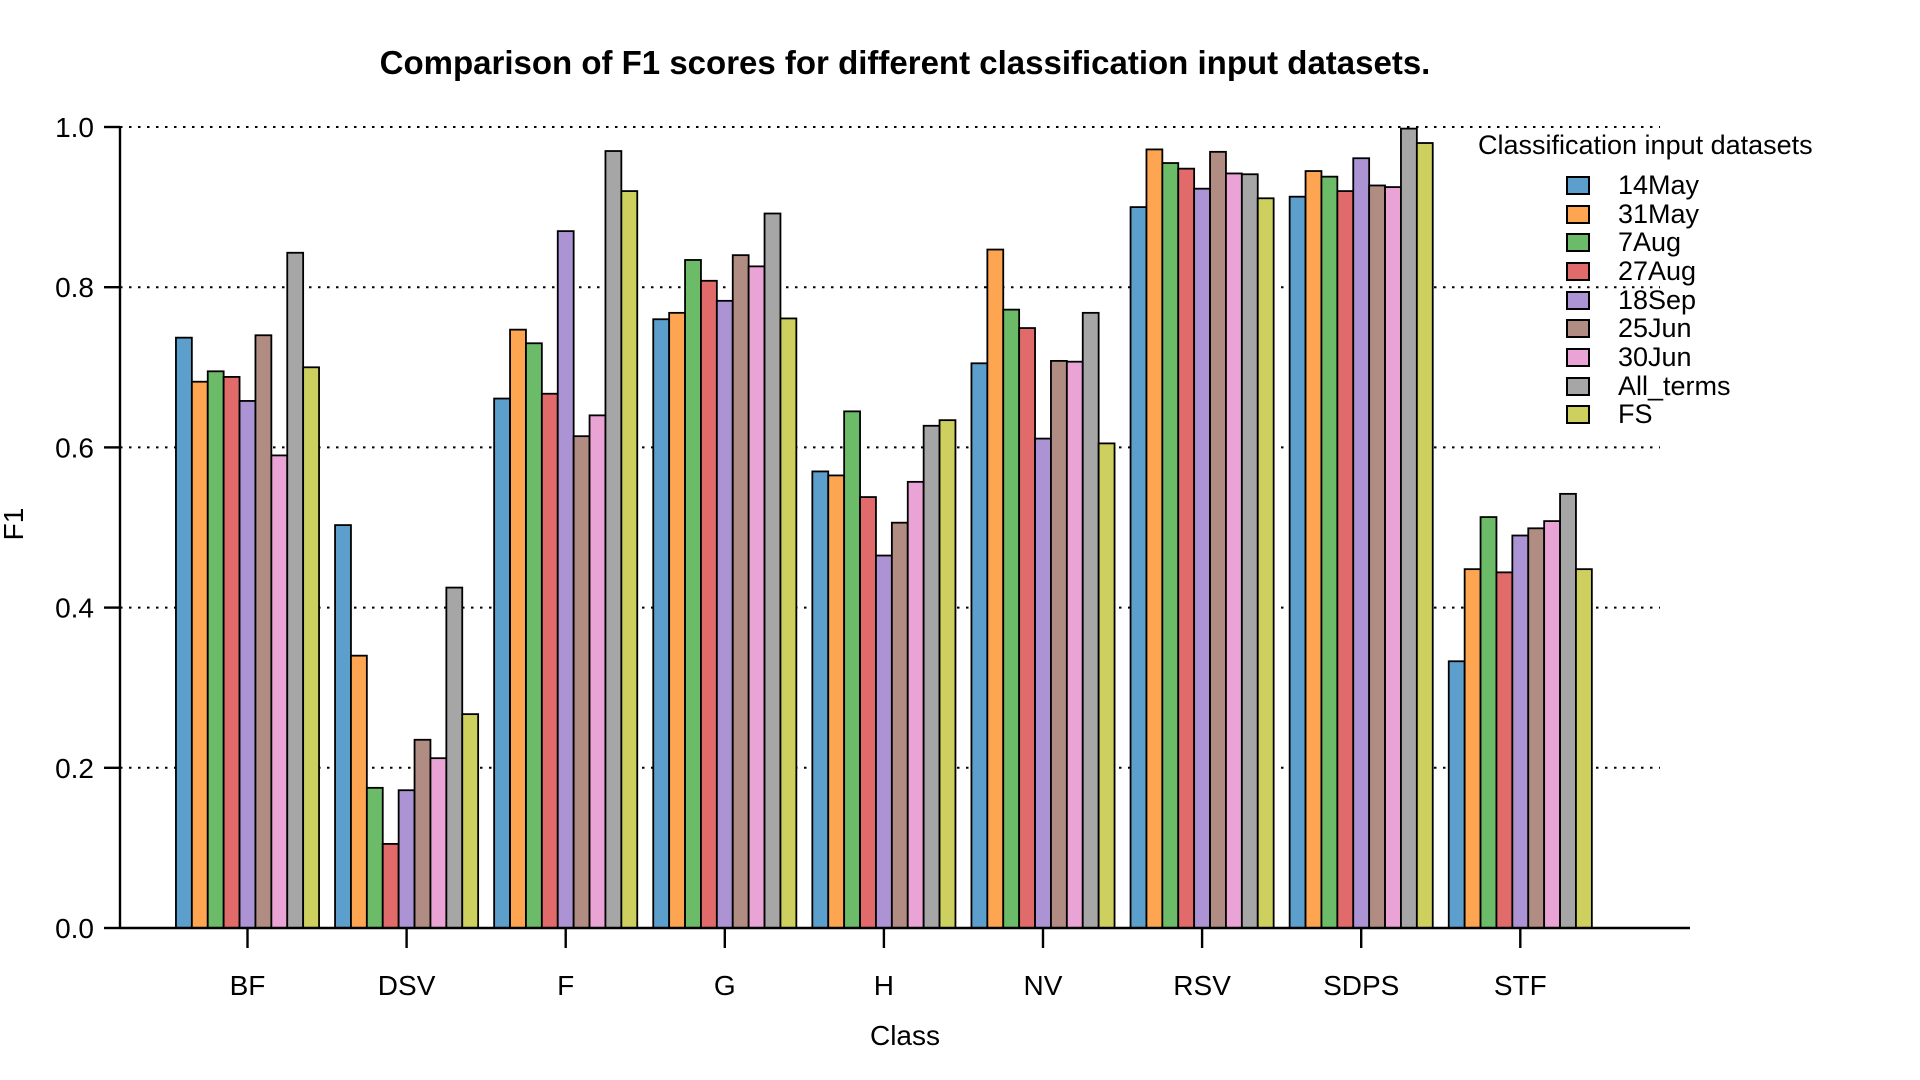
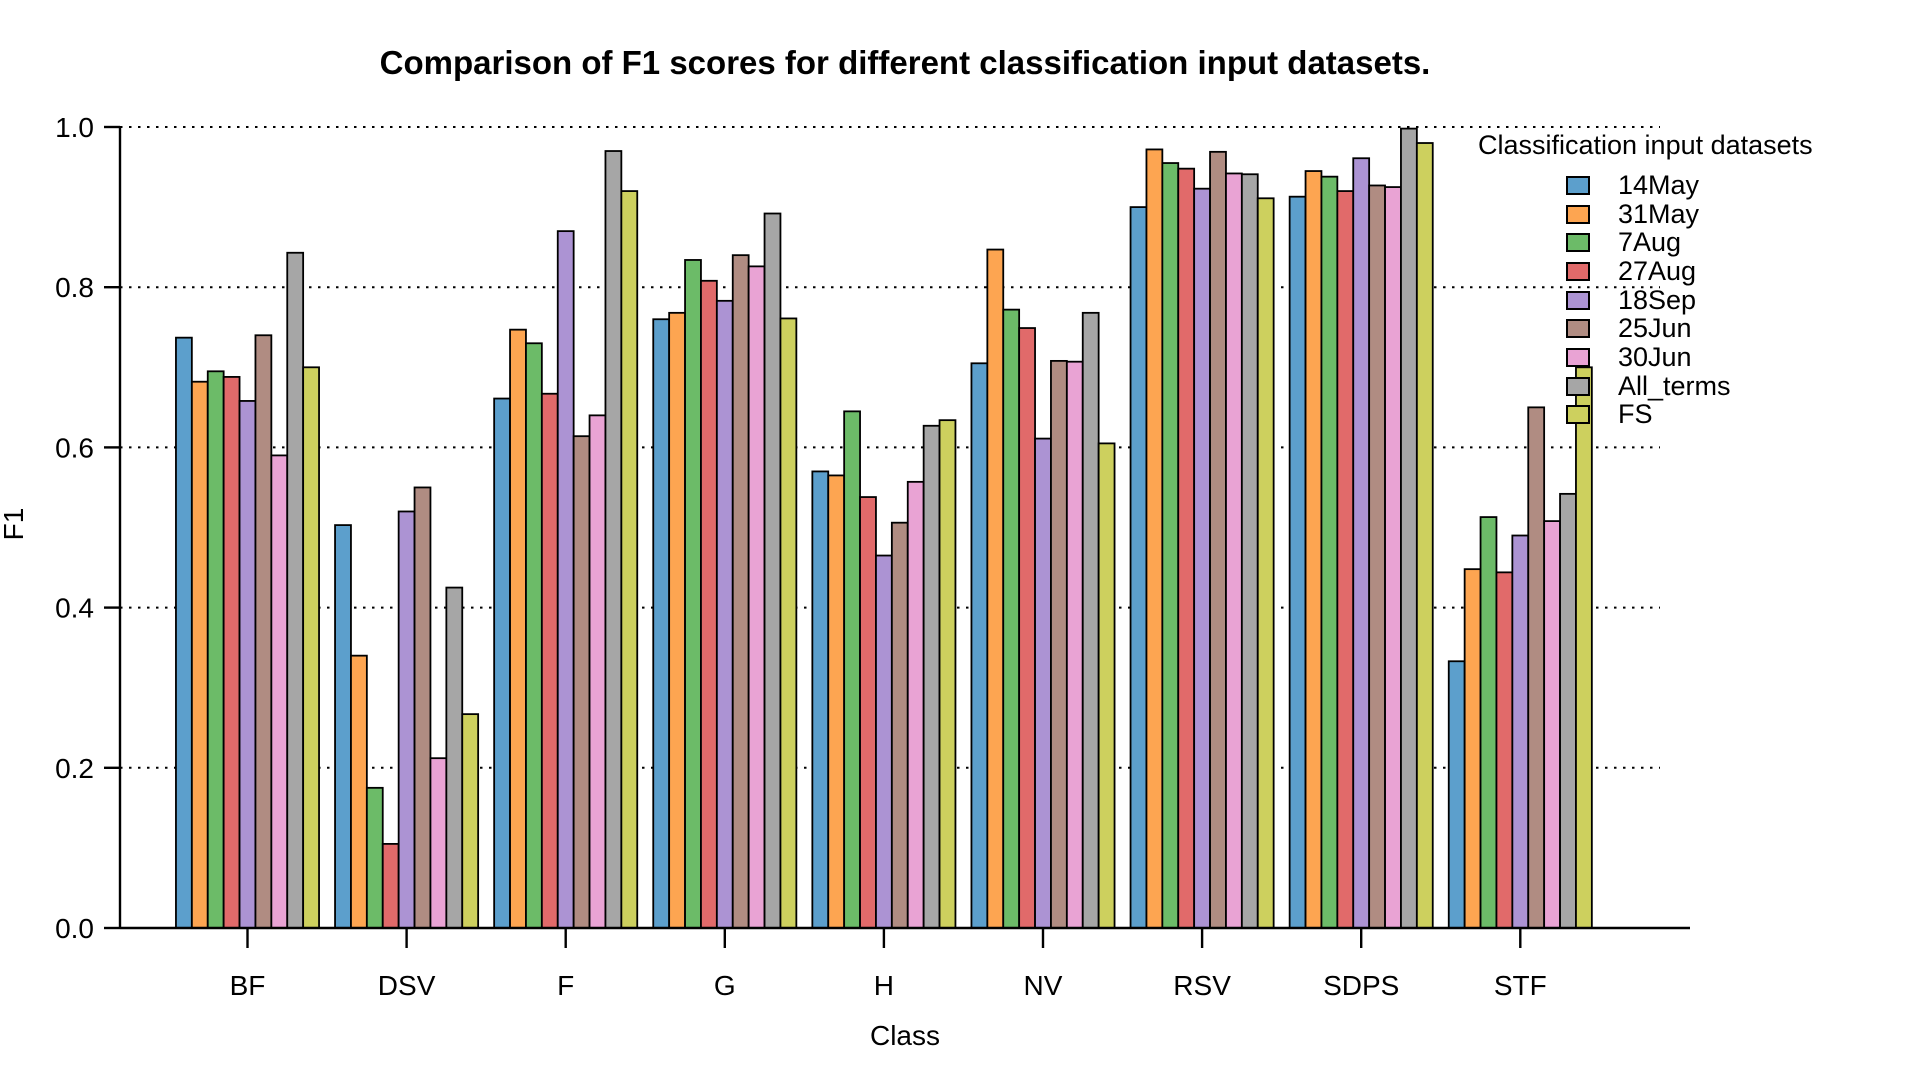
18Sep/DSV: 0.17 -> 0.52
25Jun/DSV: 0.23 -> 0.55
25Jun/STF: 0.50 -> 0.65
FS/STF: 0.45 -> 0.70
